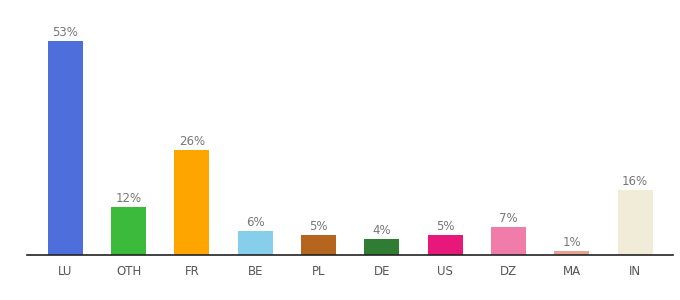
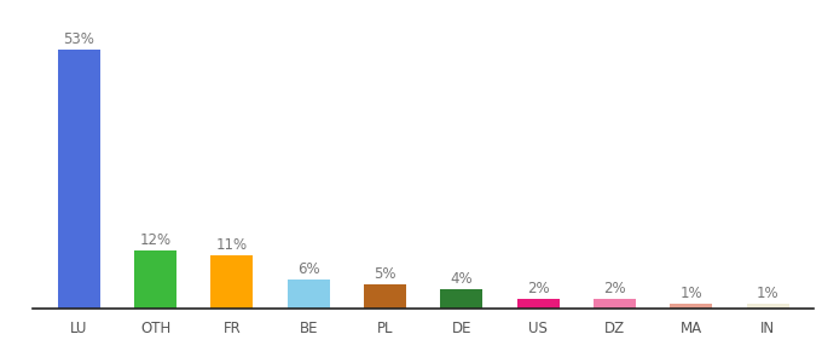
FR: 26% -> 11%
US: 5% -> 2%
DZ: 7% -> 2%
IN: 16% -> 1%
